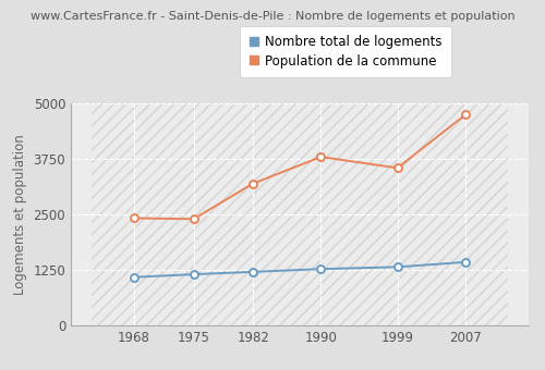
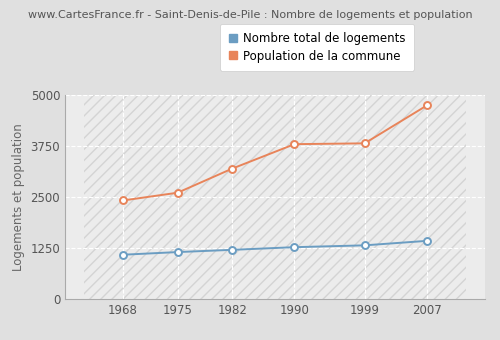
Population de la commune/1975: 2400 -> 2610
Population de la commune/1999: 3550 -> 3820
